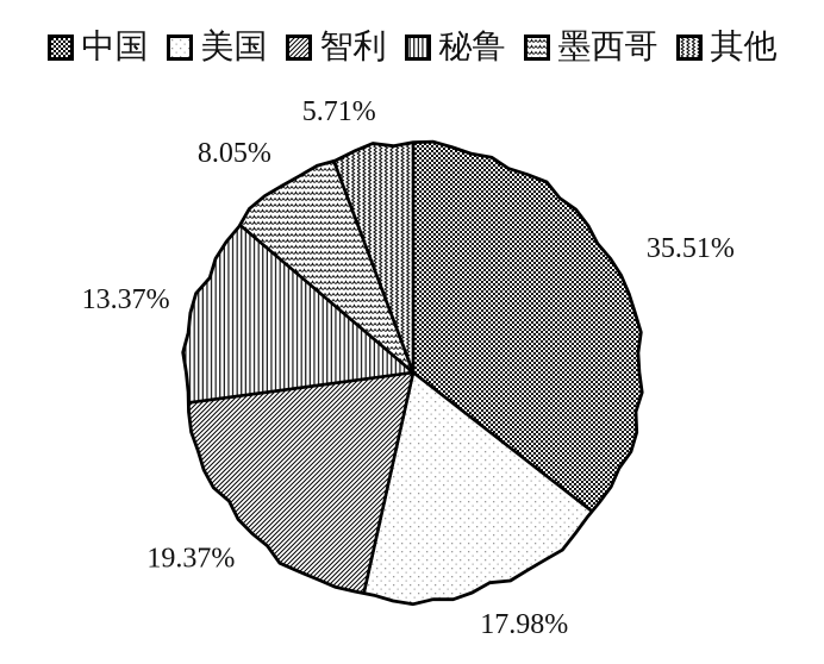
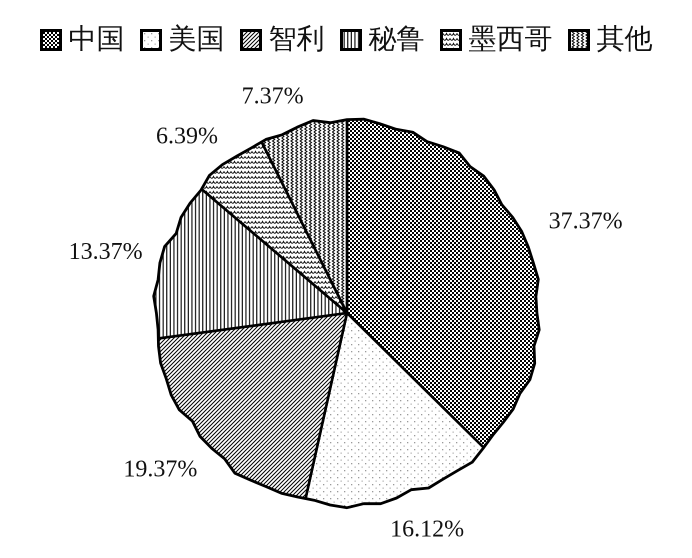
中国: 35.51% -> 37.37%
美国: 17.98% -> 16.12%
墨西哥: 8.05% -> 6.39%
其他: 5.71% -> 7.37%
